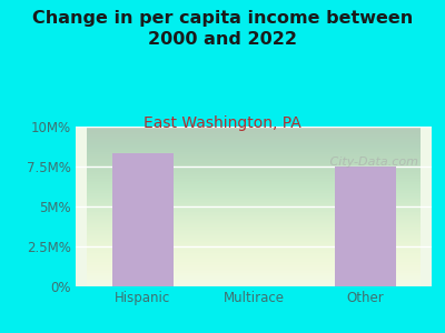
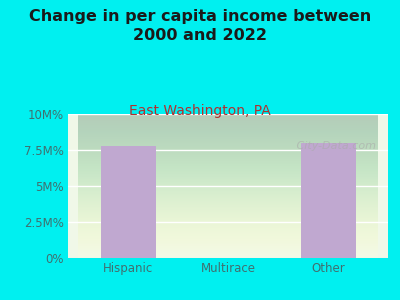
Hispanic: 8.3M% -> 7.8M%
Other: 7.5M% -> 8.0M%
